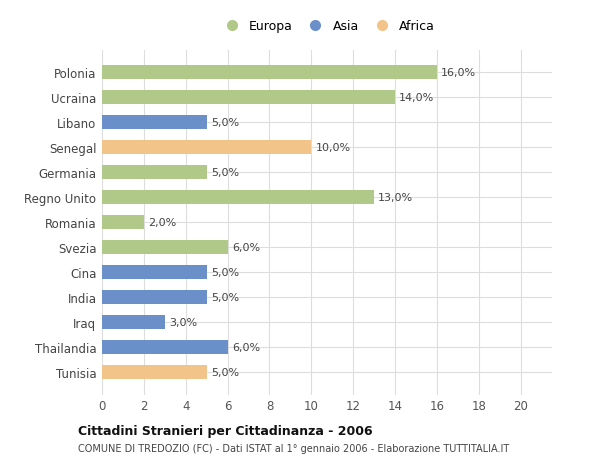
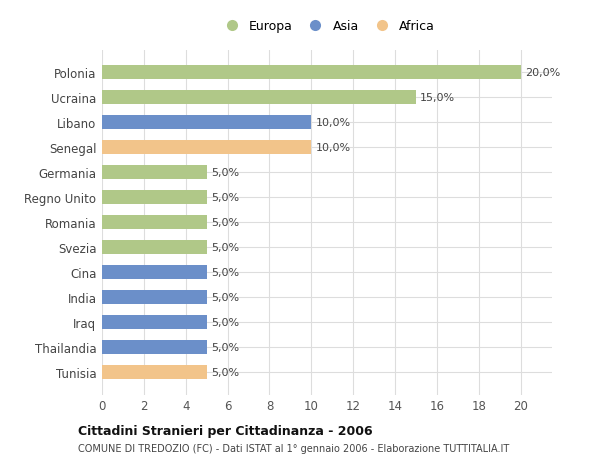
Polonia: 16,0% -> 20,0%
Ucraina: 14,0% -> 15,0%
Libano: 5,0% -> 10,0%
Regno Unito: 13,0% -> 5,0%
Romania: 2,0% -> 5,0%
Svezia: 6,0% -> 5,0%
Iraq: 3,0% -> 5,0%
Thailandia: 6,0% -> 5,0%
